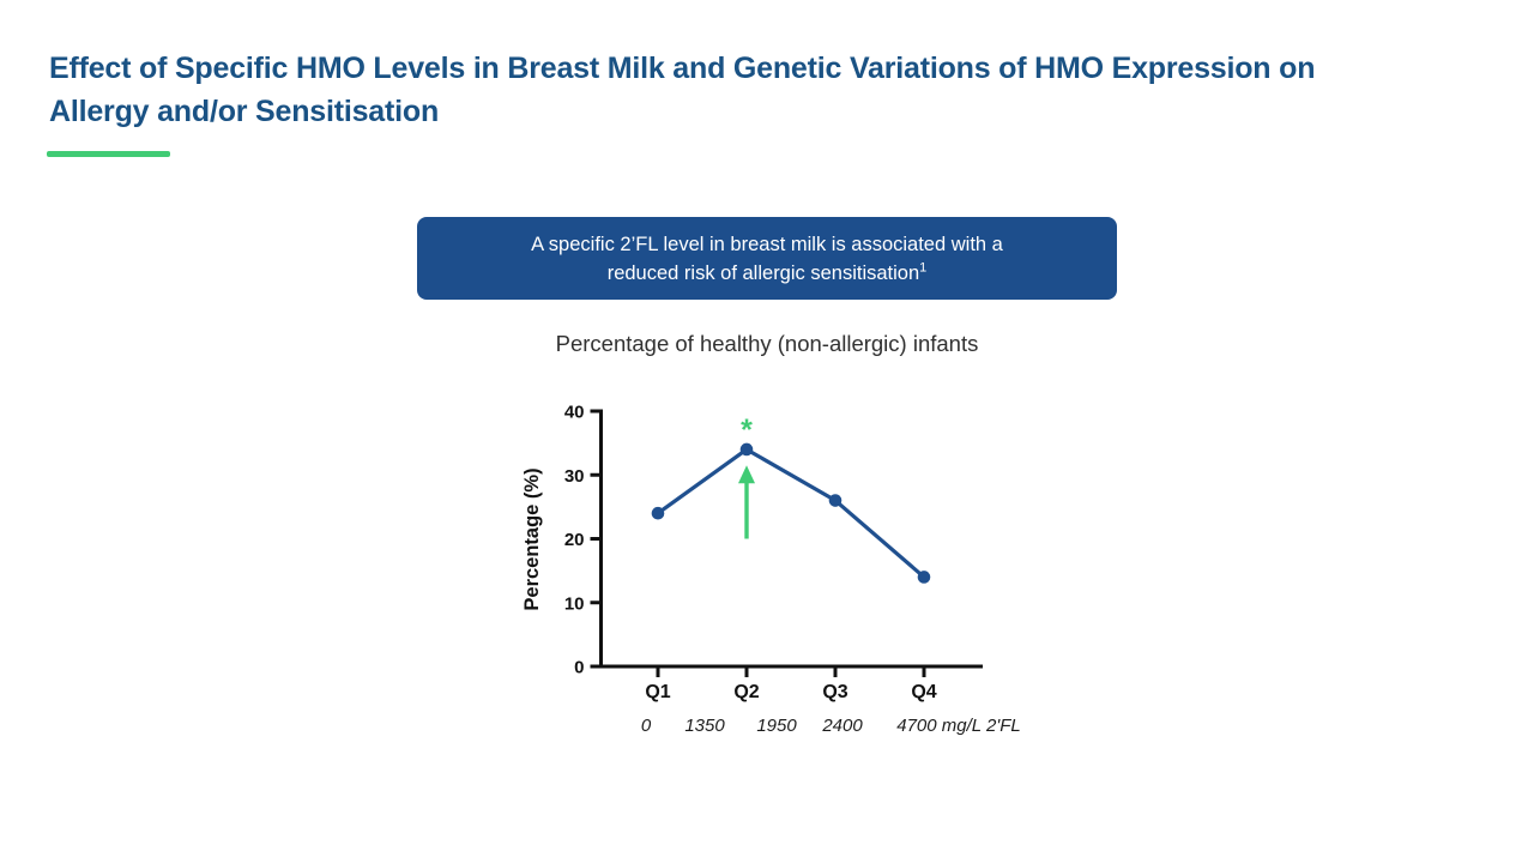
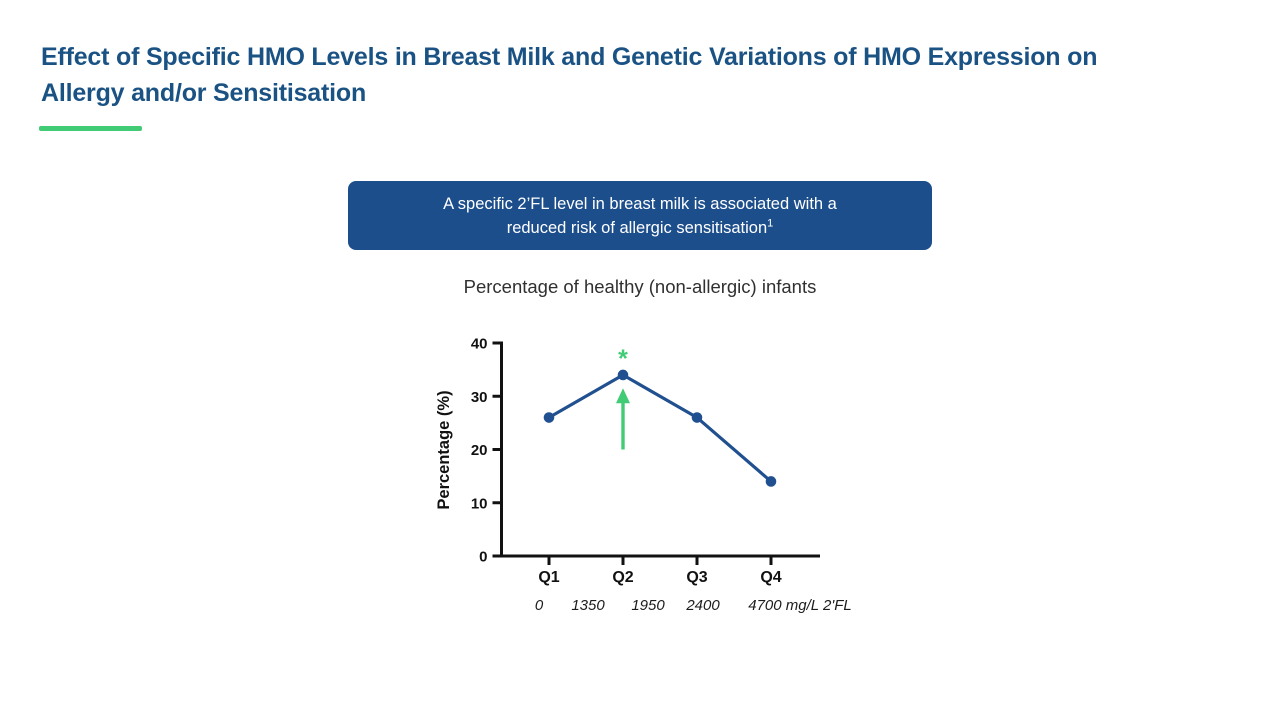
Q1: 24 -> 26
